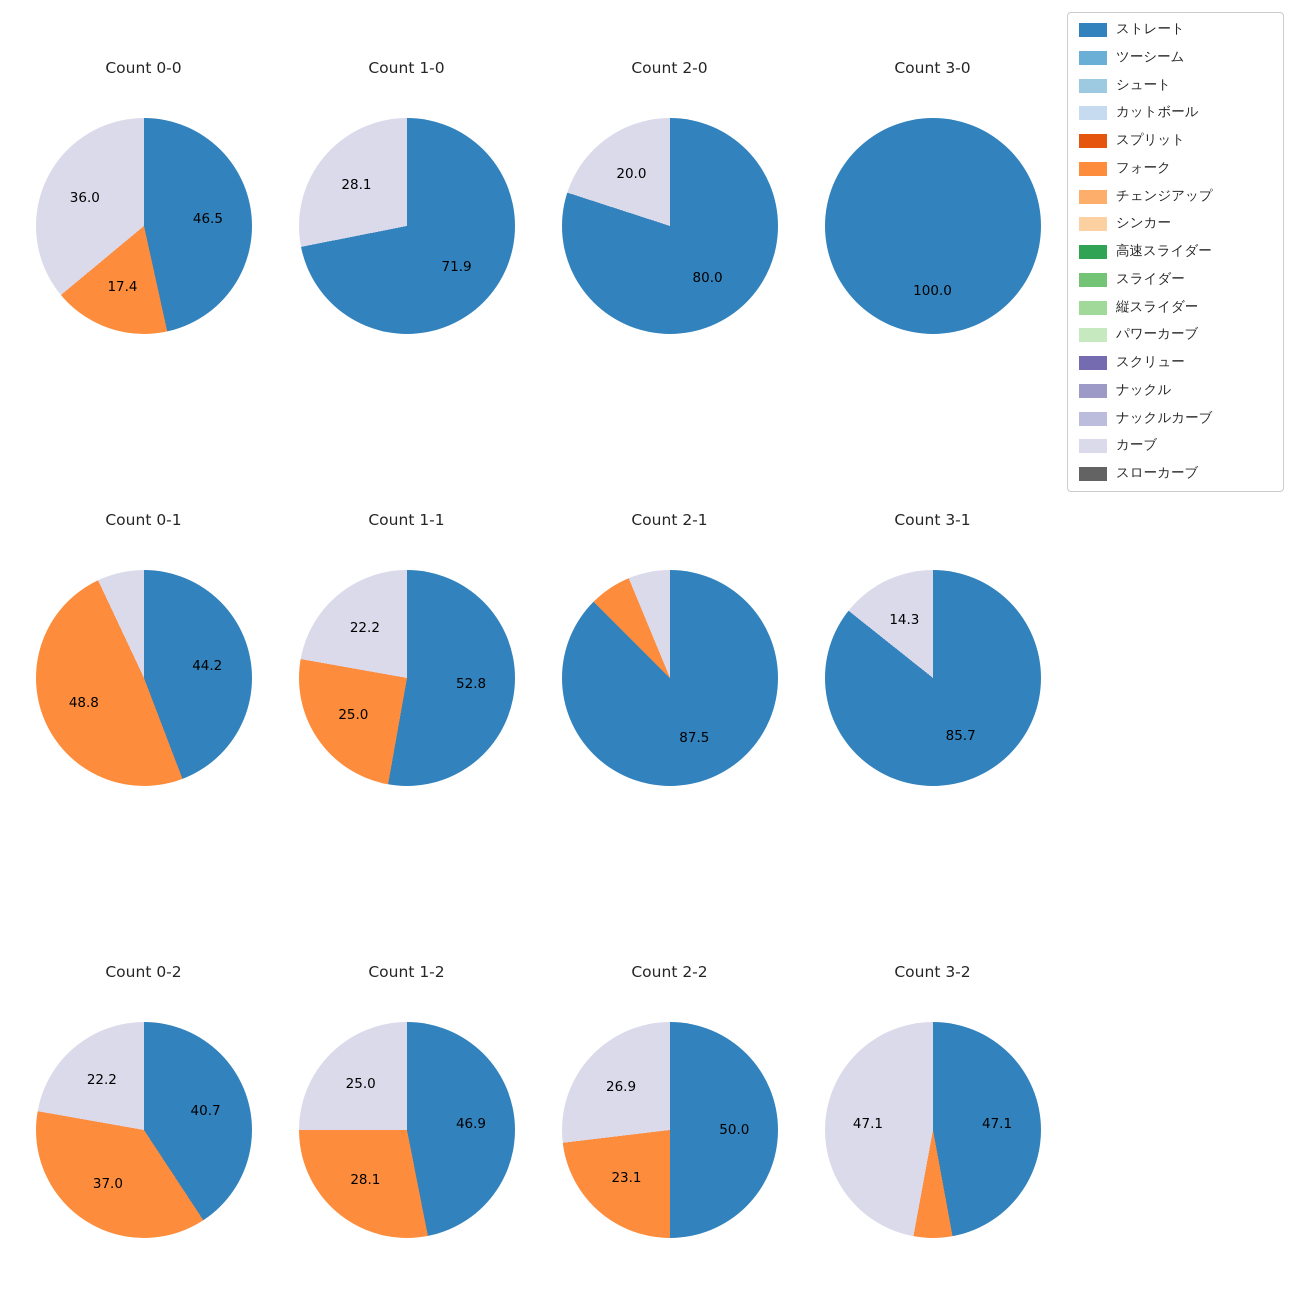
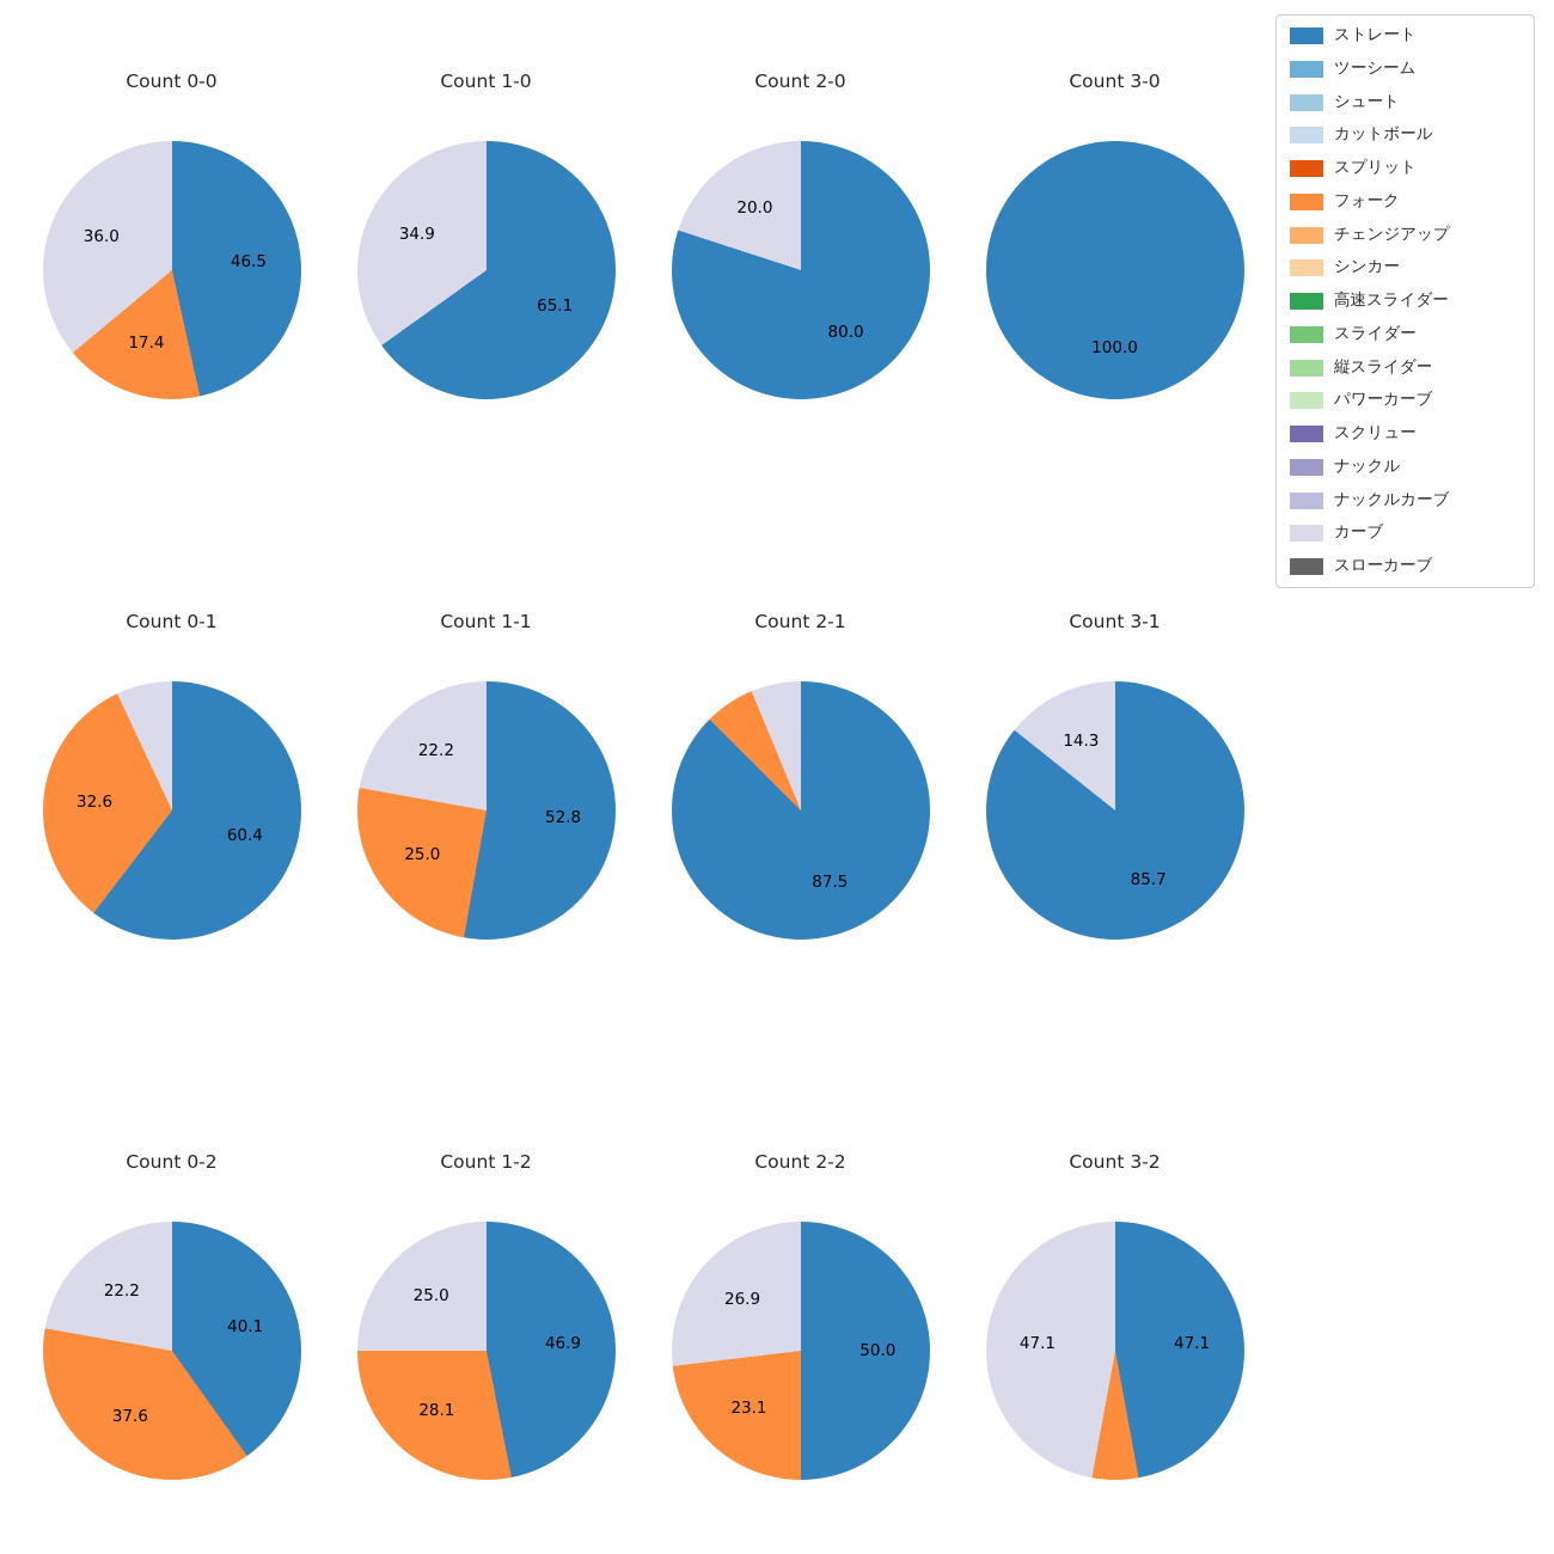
Count 1-0/ストレート: 71.9 -> 65.1
Count 1-0/カーブ: 28.1 -> 34.9
Count 0-1/ストレート: 44.2 -> 60.4
Count 0-1/フォーク: 48.8 -> 32.6
Count 0-2/ストレート: 40.7 -> 40.1
Count 0-2/フォーク: 37.0 -> 37.6
